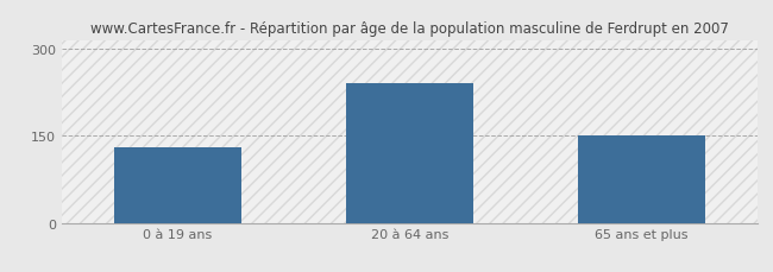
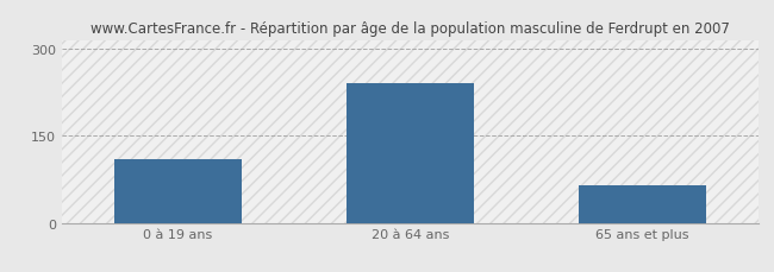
0 à 19 ans: 130 -> 110
65 ans et plus: 150 -> 65
